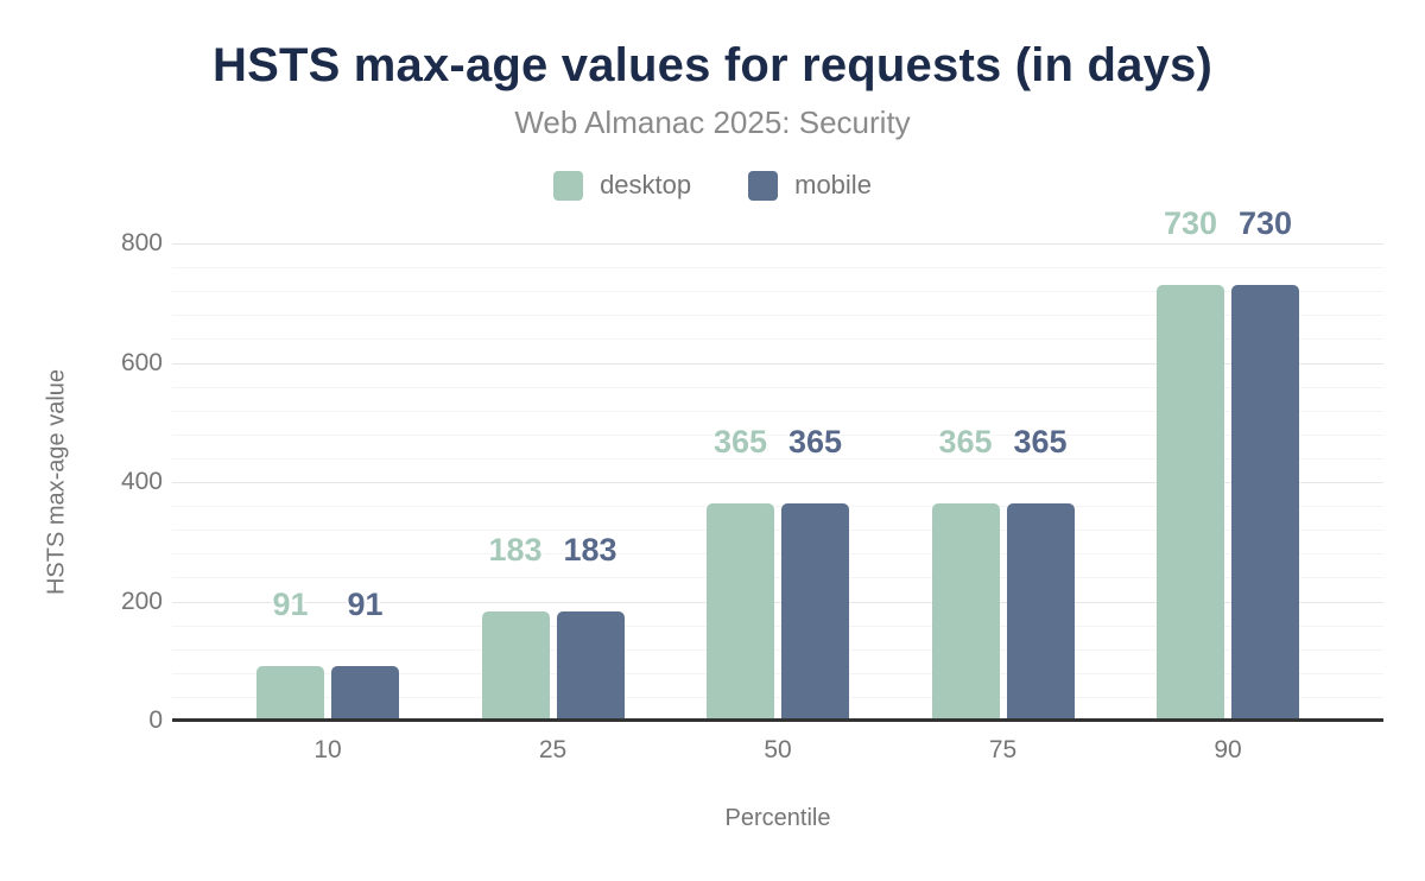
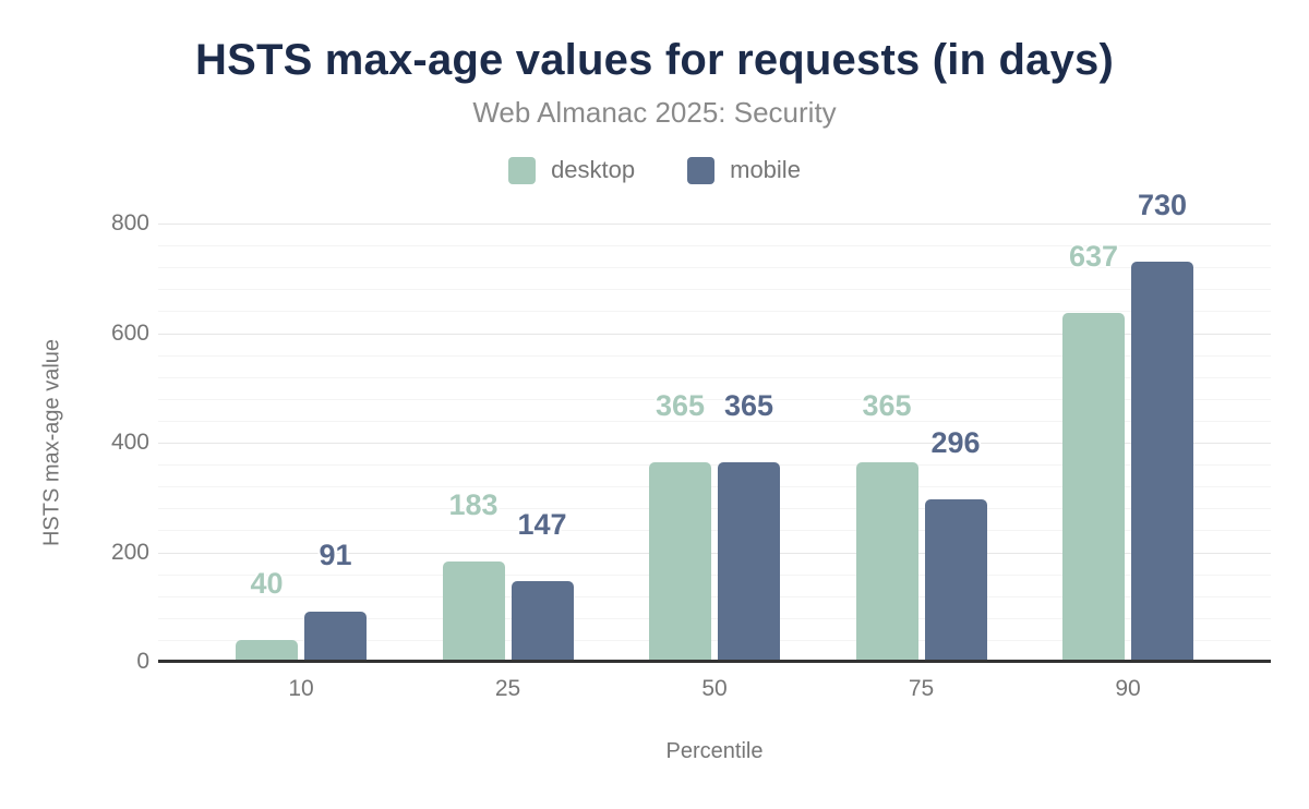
desktop/10: 91 -> 40
mobile/25: 183 -> 147
mobile/75: 365 -> 296
desktop/90: 730 -> 637
